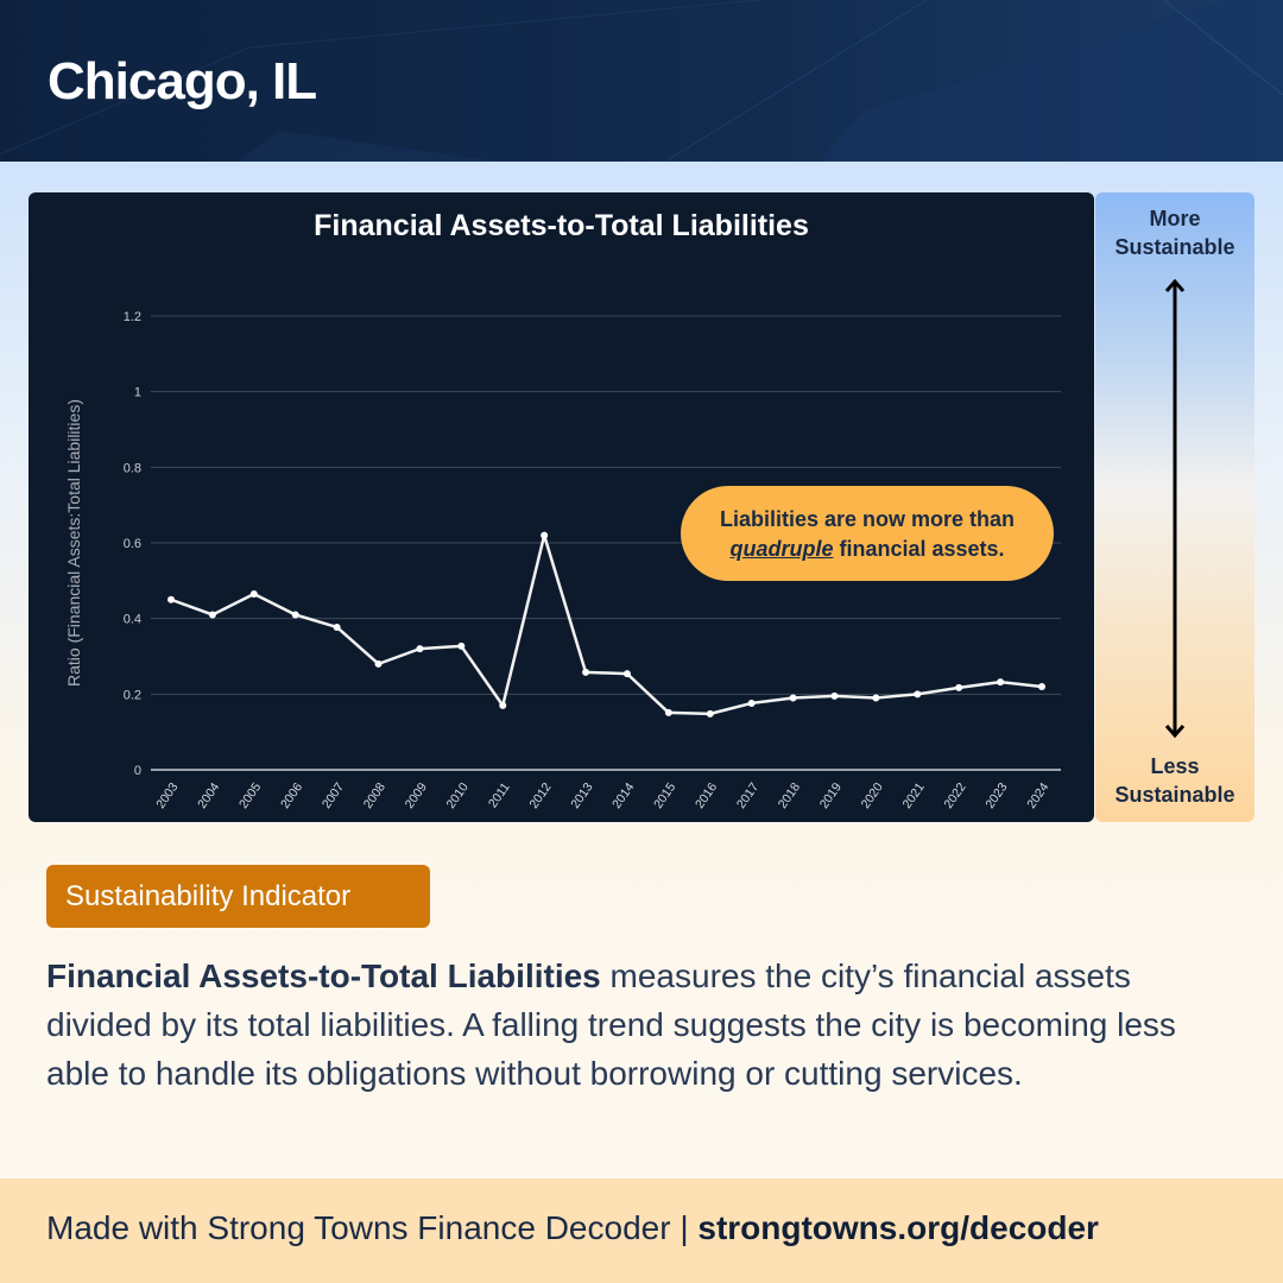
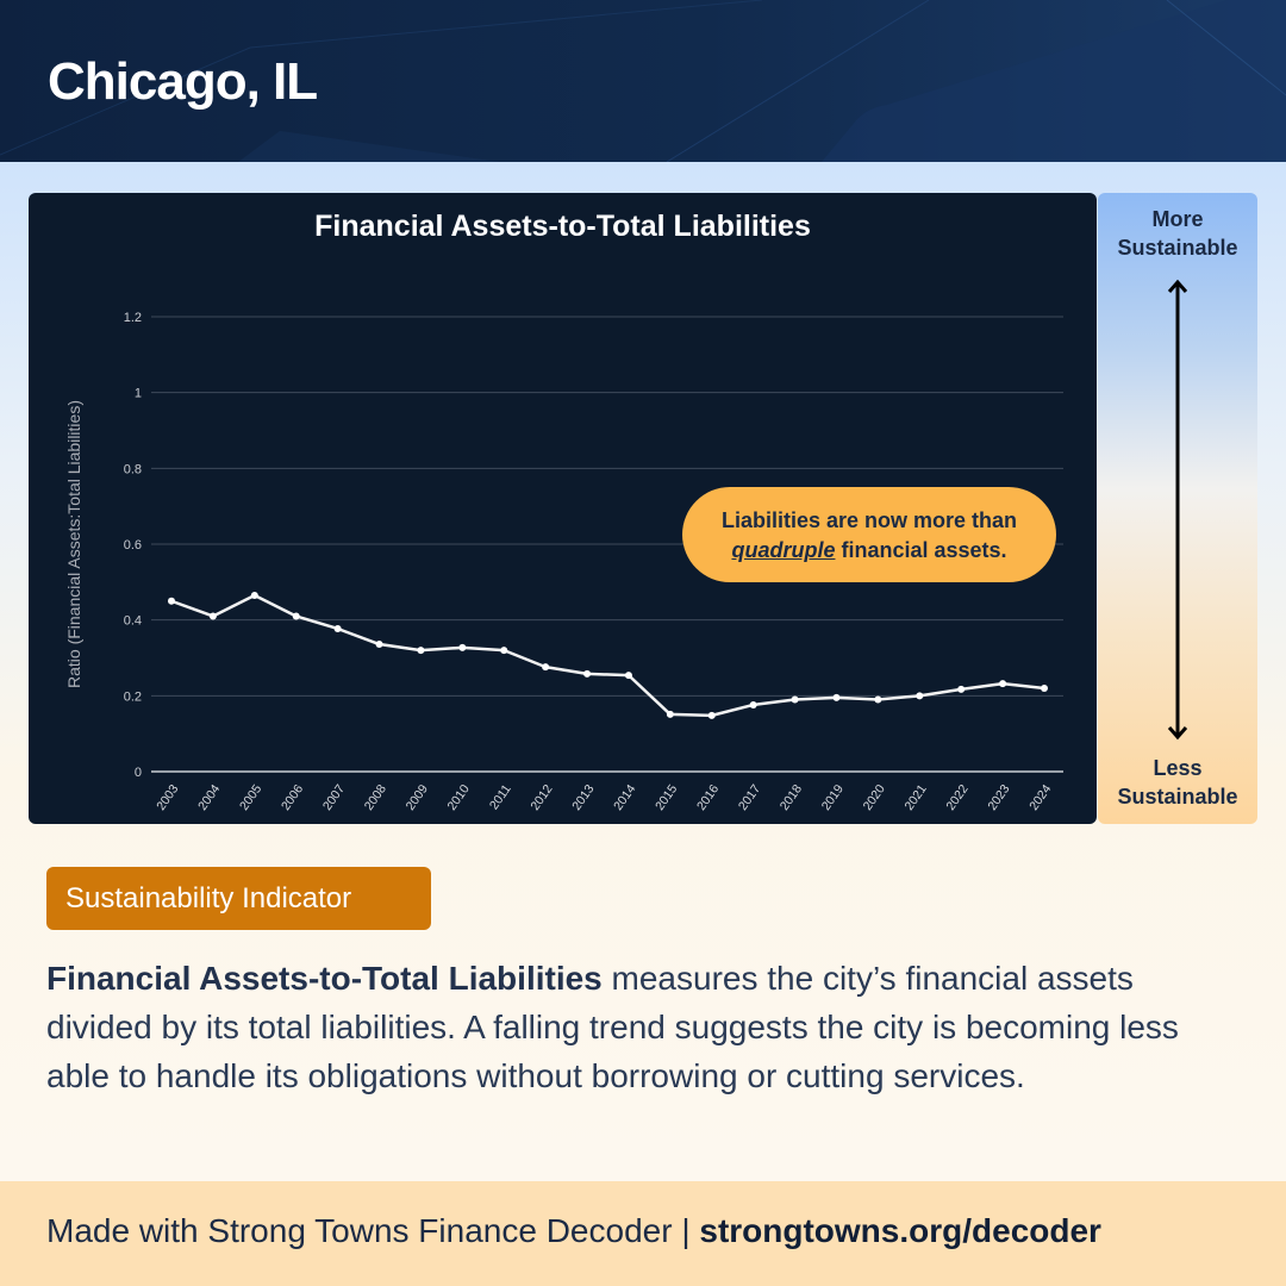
2008: 0.28 -> 0.34
2011: 0.17 -> 0.32
2012: 0.62 -> 0.28
